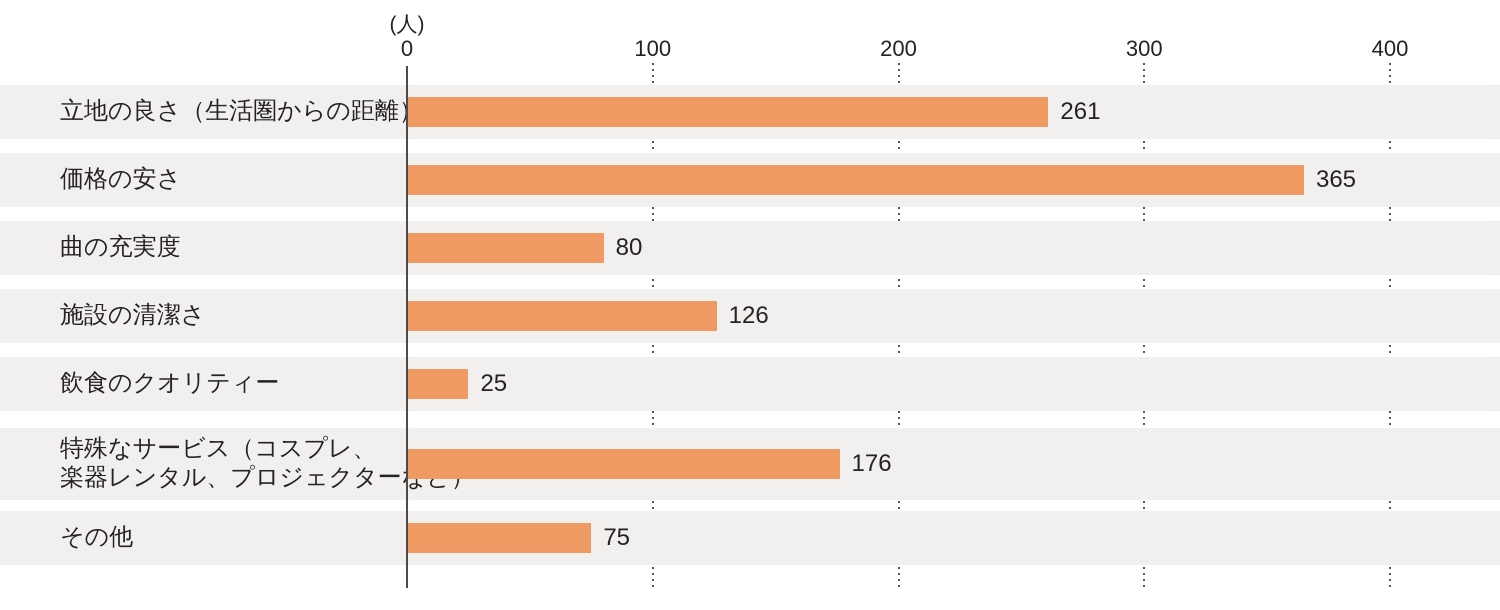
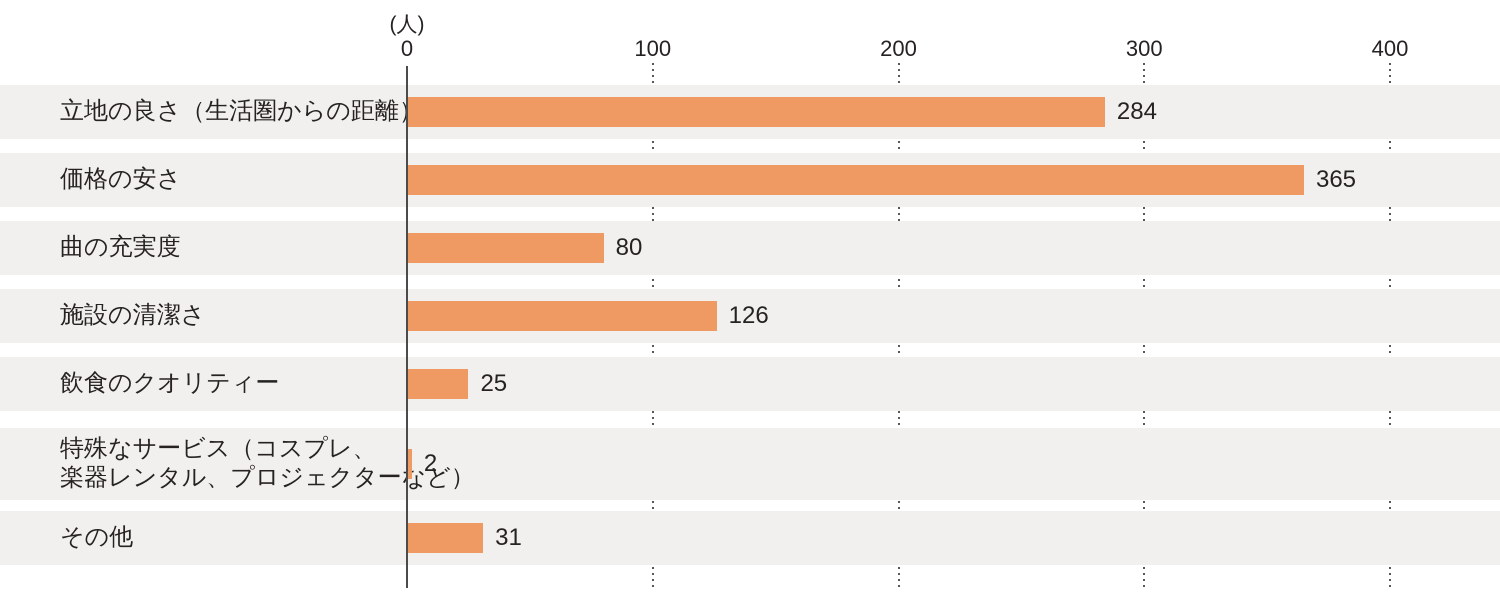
立地の良さ（生活圏からの距離）: 261 -> 284
特殊なサービス（コスプレ、 楽器レンタル、プロジェクターなど）: 176 -> 2
その他: 75 -> 31
